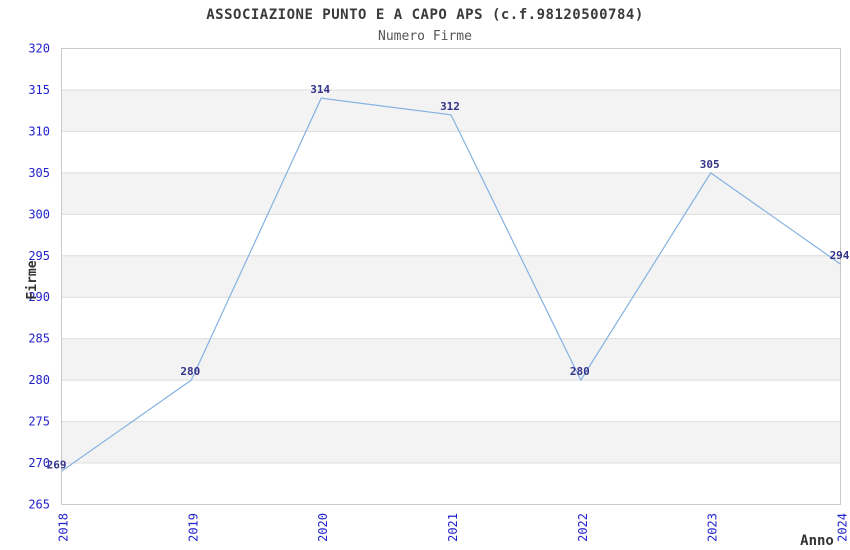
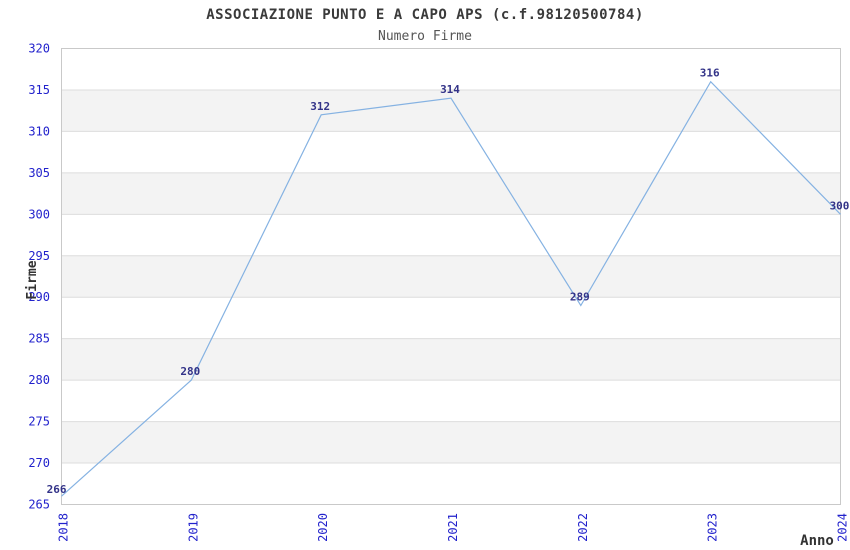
2018: 269 -> 266
2020: 314 -> 312
2021: 312 -> 314
2022: 280 -> 289
2023: 305 -> 316
2024: 294 -> 300
